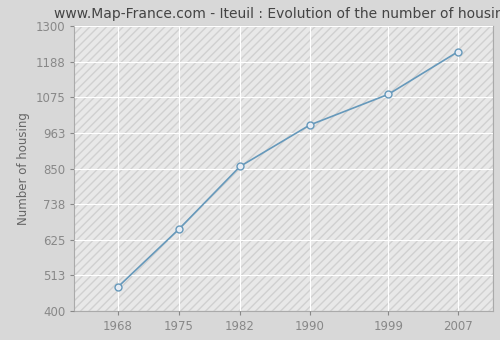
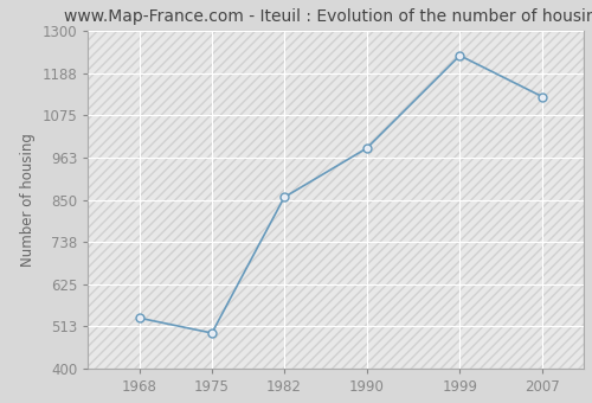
1968: 476 -> 535
1975: 659 -> 495
1999: 1085 -> 1235
2007: 1220 -> 1125
